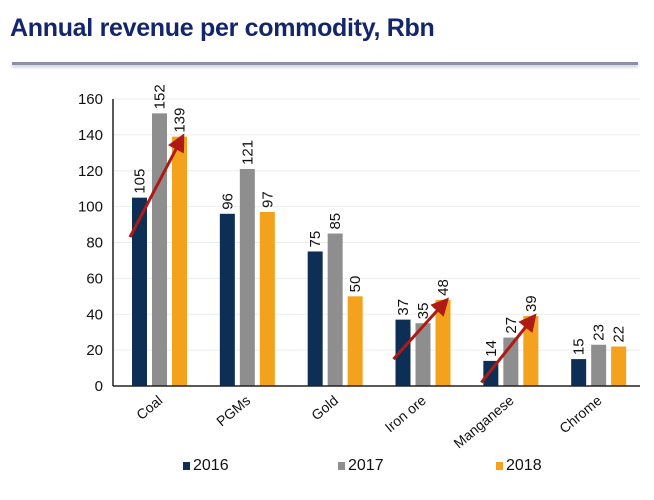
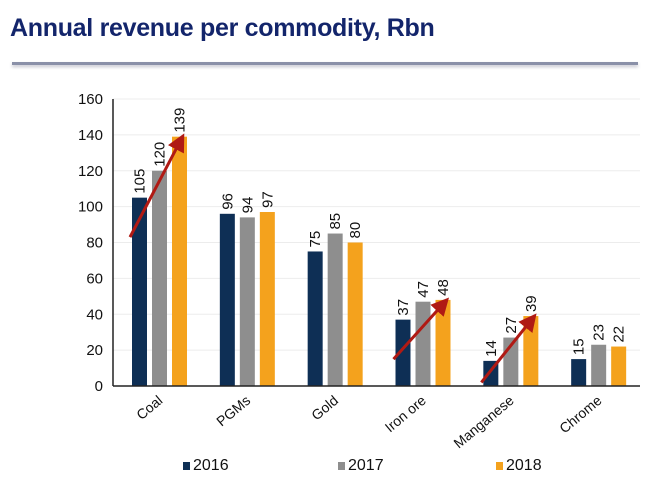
2017/Coal: 152 -> 120
2017/PGMs: 121 -> 94
2018/Gold: 50 -> 80
2017/Iron ore: 35 -> 47
